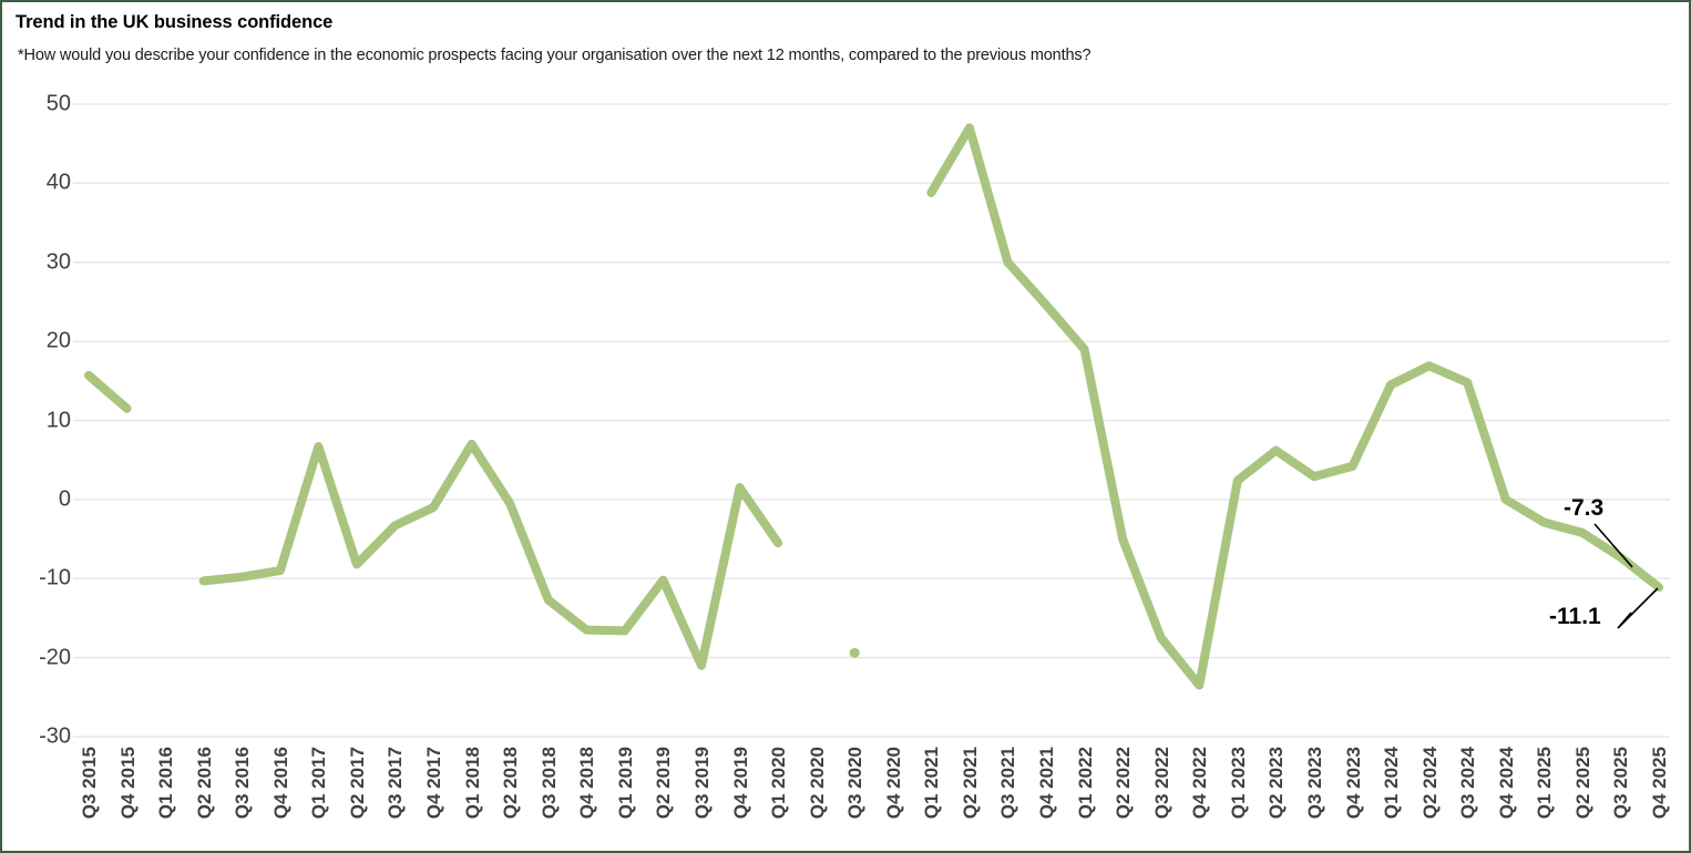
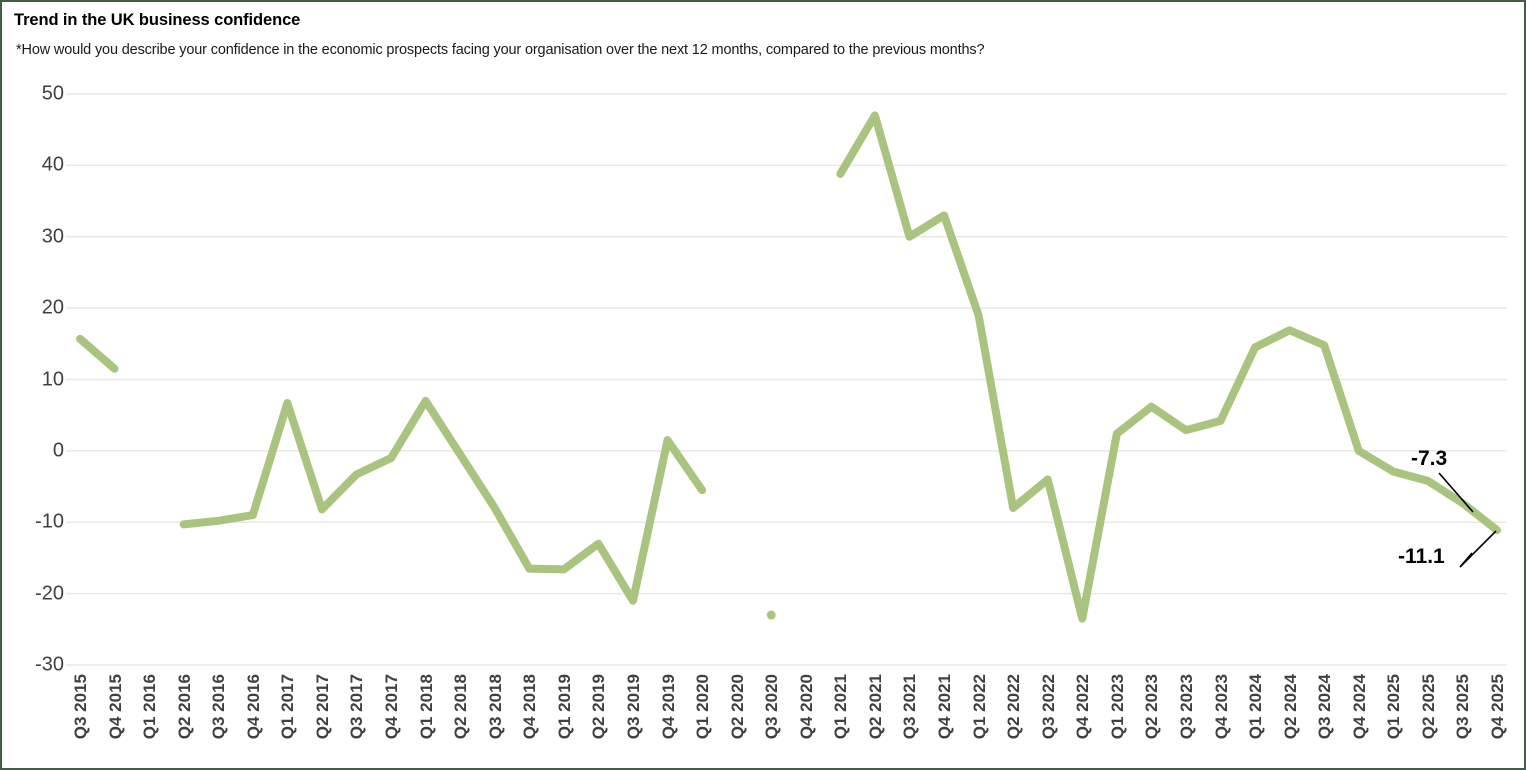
Q3 2018: -13 -> -8
Q2 2019: -10 -> -13
Q3 2020: -19 -> -23
Q4 2021: 25 -> 33
Q2 2022: -5 -> -8
Q3 2022: -18 -> -4
